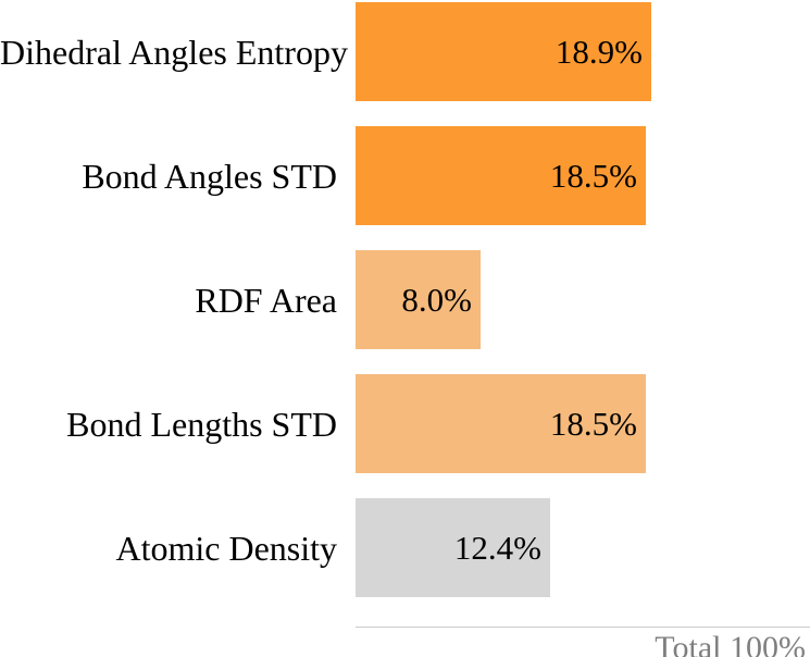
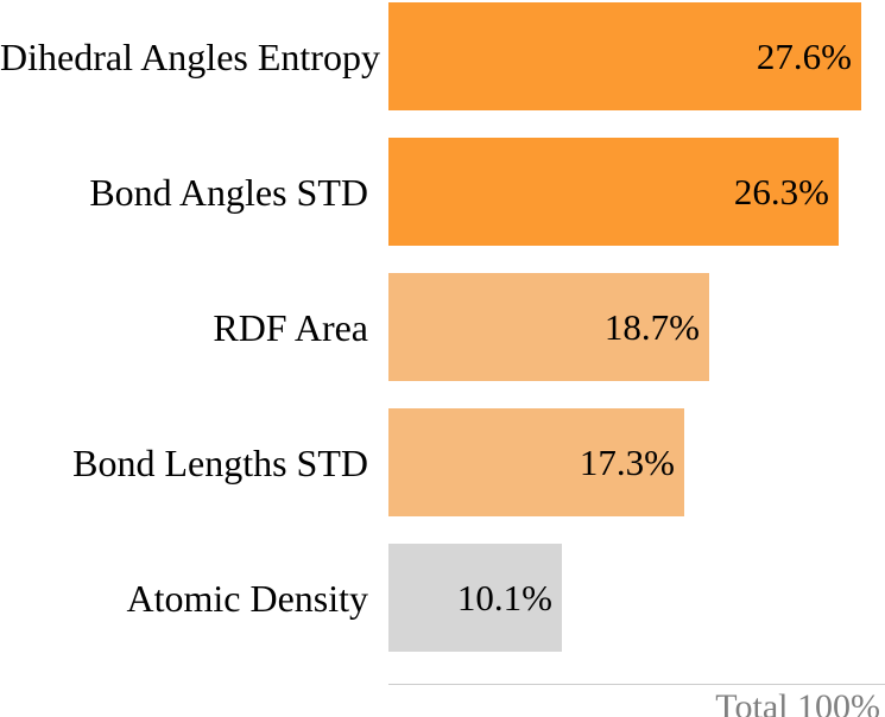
Dihedral Angles Entropy: 18.9% -> 27.6%
Bond Angles STD: 18.5% -> 26.3%
RDF Area: 8.0% -> 18.7%
Bond Lengths STD: 18.5% -> 17.3%
Atomic Density: 12.4% -> 10.1%
